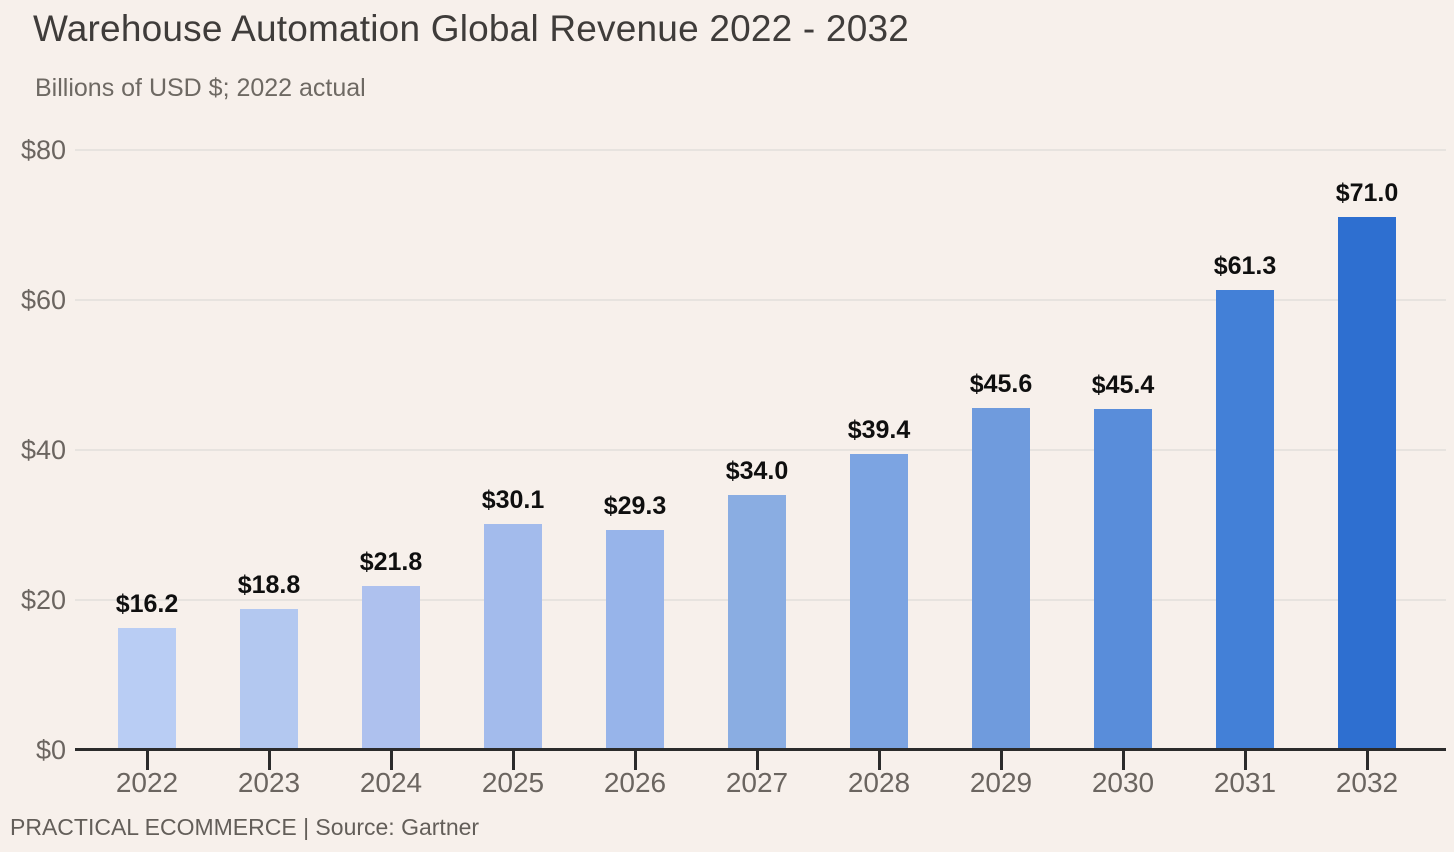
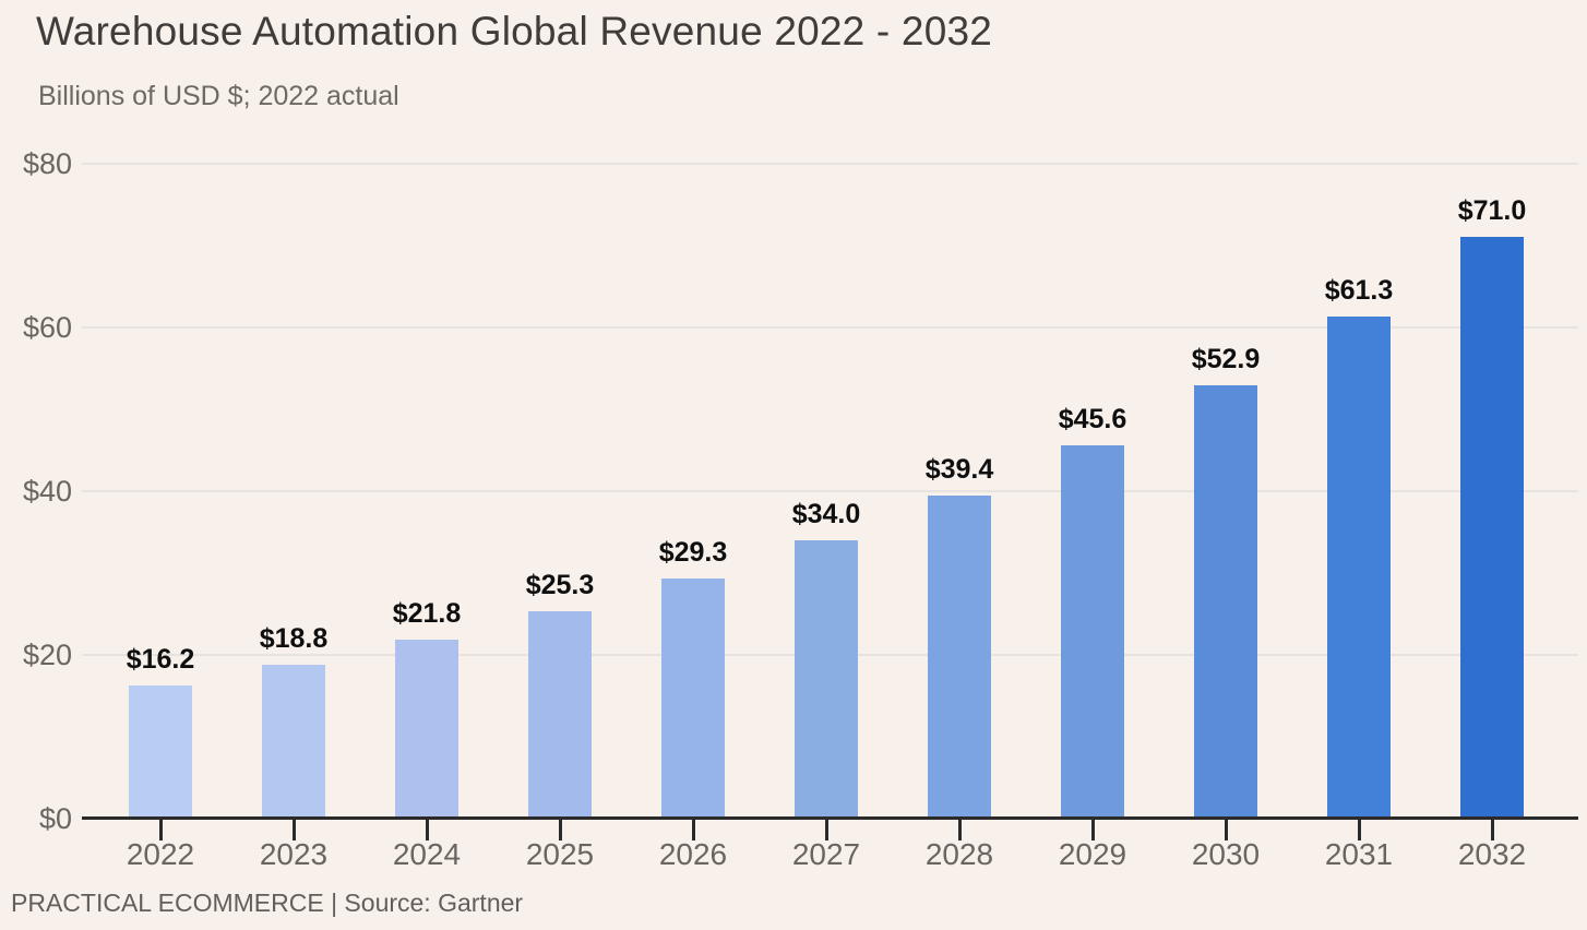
2025: $30.1 -> $25.3
2030: $45.4 -> $52.9
